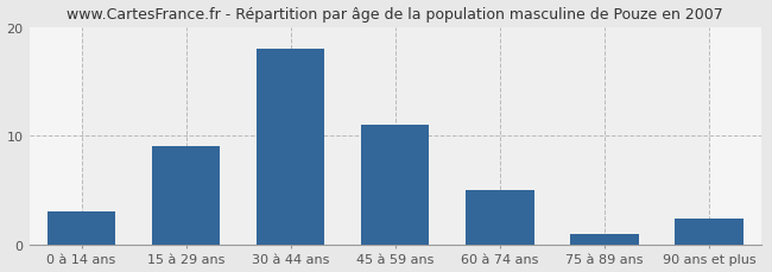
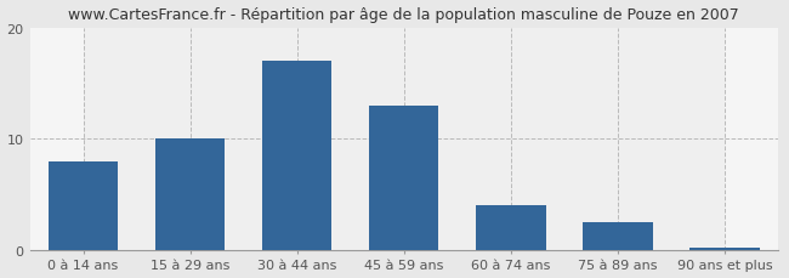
0 à 14 ans: 3.0 -> 8.0
15 à 29 ans: 9.0 -> 10.0
30 à 44 ans: 18.0 -> 17.0
45 à 59 ans: 11.0 -> 13.0
60 à 74 ans: 5.0 -> 4.0
75 à 89 ans: 1.0 -> 2.5
90 ans et plus: 2.4 -> 0.2
